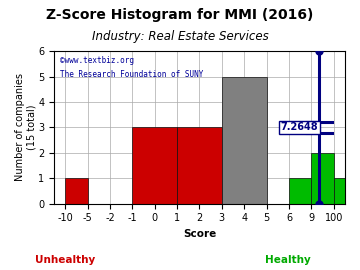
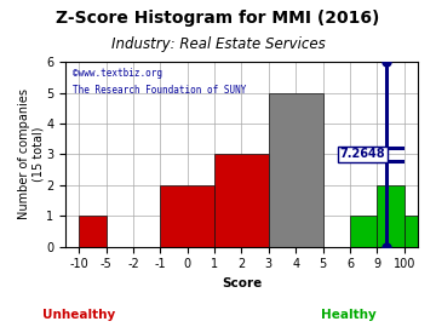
0: 3 -> 2
